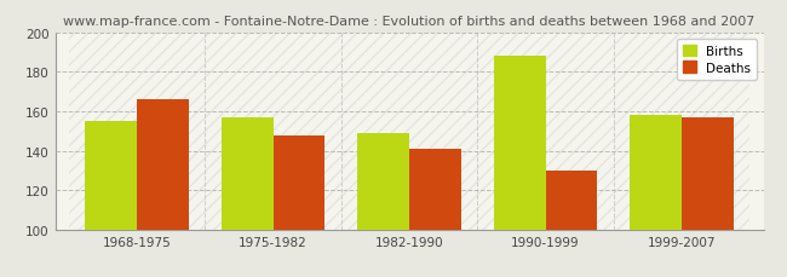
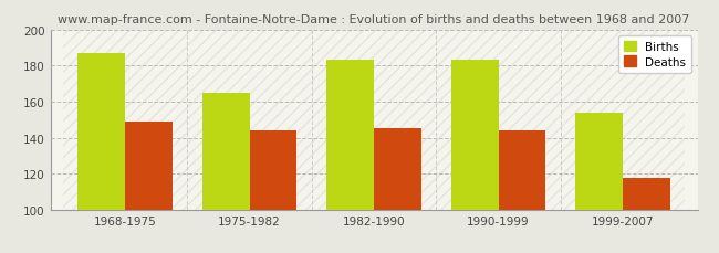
Births/1968-1975: 155 -> 187
Deaths/1968-1975: 166 -> 149
Births/1975-1982: 157 -> 165
Deaths/1975-1982: 148 -> 144
Births/1982-1990: 149 -> 183
Deaths/1982-1990: 141 -> 145
Births/1990-1999: 188 -> 183
Deaths/1990-1999: 130 -> 144
Births/1999-2007: 158 -> 154
Deaths/1999-2007: 157 -> 118
